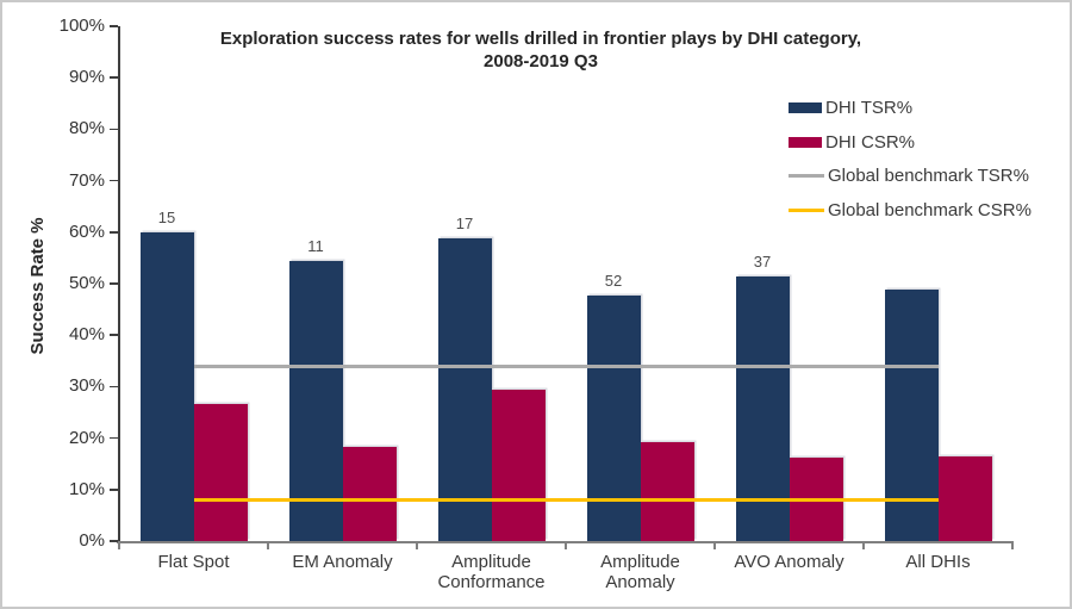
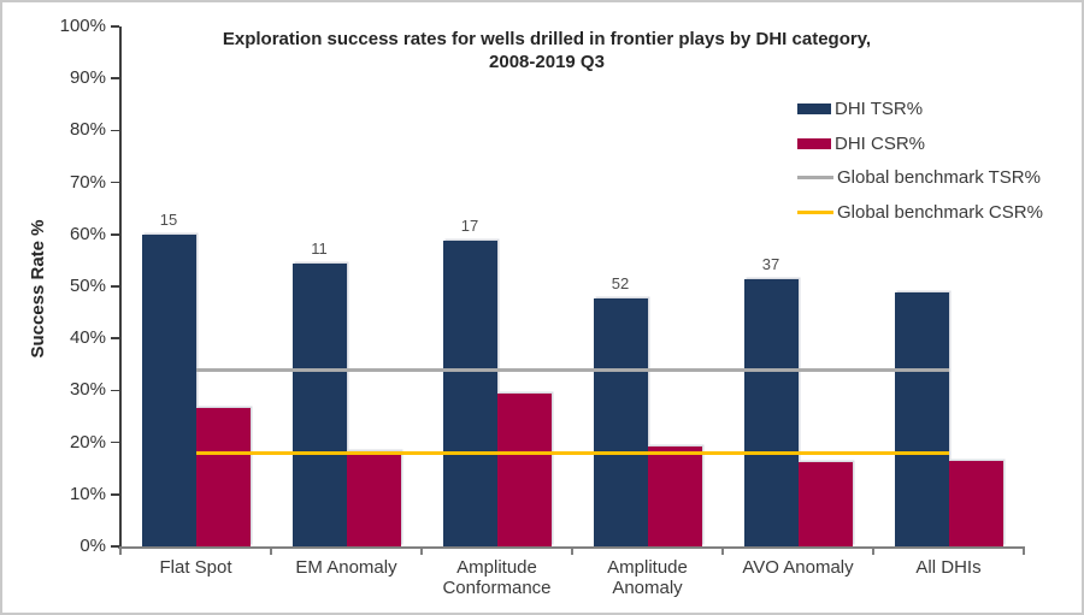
Global benchmark CSR%/Flat Spot: 8% -> 18%
Global benchmark TSR%/EM Anomaly: 34% -> 38%
Global benchmark TSR%/Amplitude Anomaly: 34% -> 47%
Global benchmark CSR%/Amplitude Anomaly: 8% -> 21%
